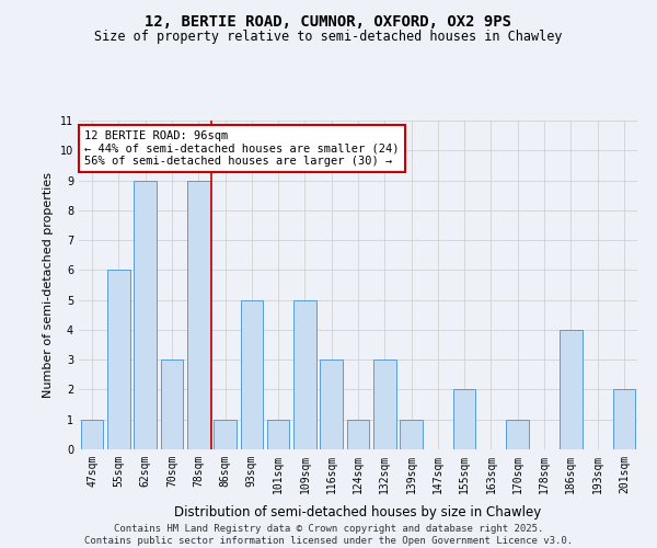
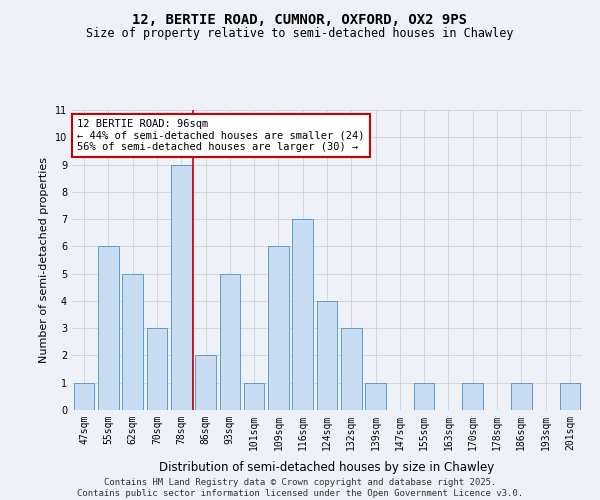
62sqm: 9 -> 5
86sqm: 1 -> 2
109sqm: 5 -> 6
116sqm: 3 -> 7
124sqm: 1 -> 4
155sqm: 2 -> 1
186sqm: 4 -> 1
201sqm: 2 -> 1
